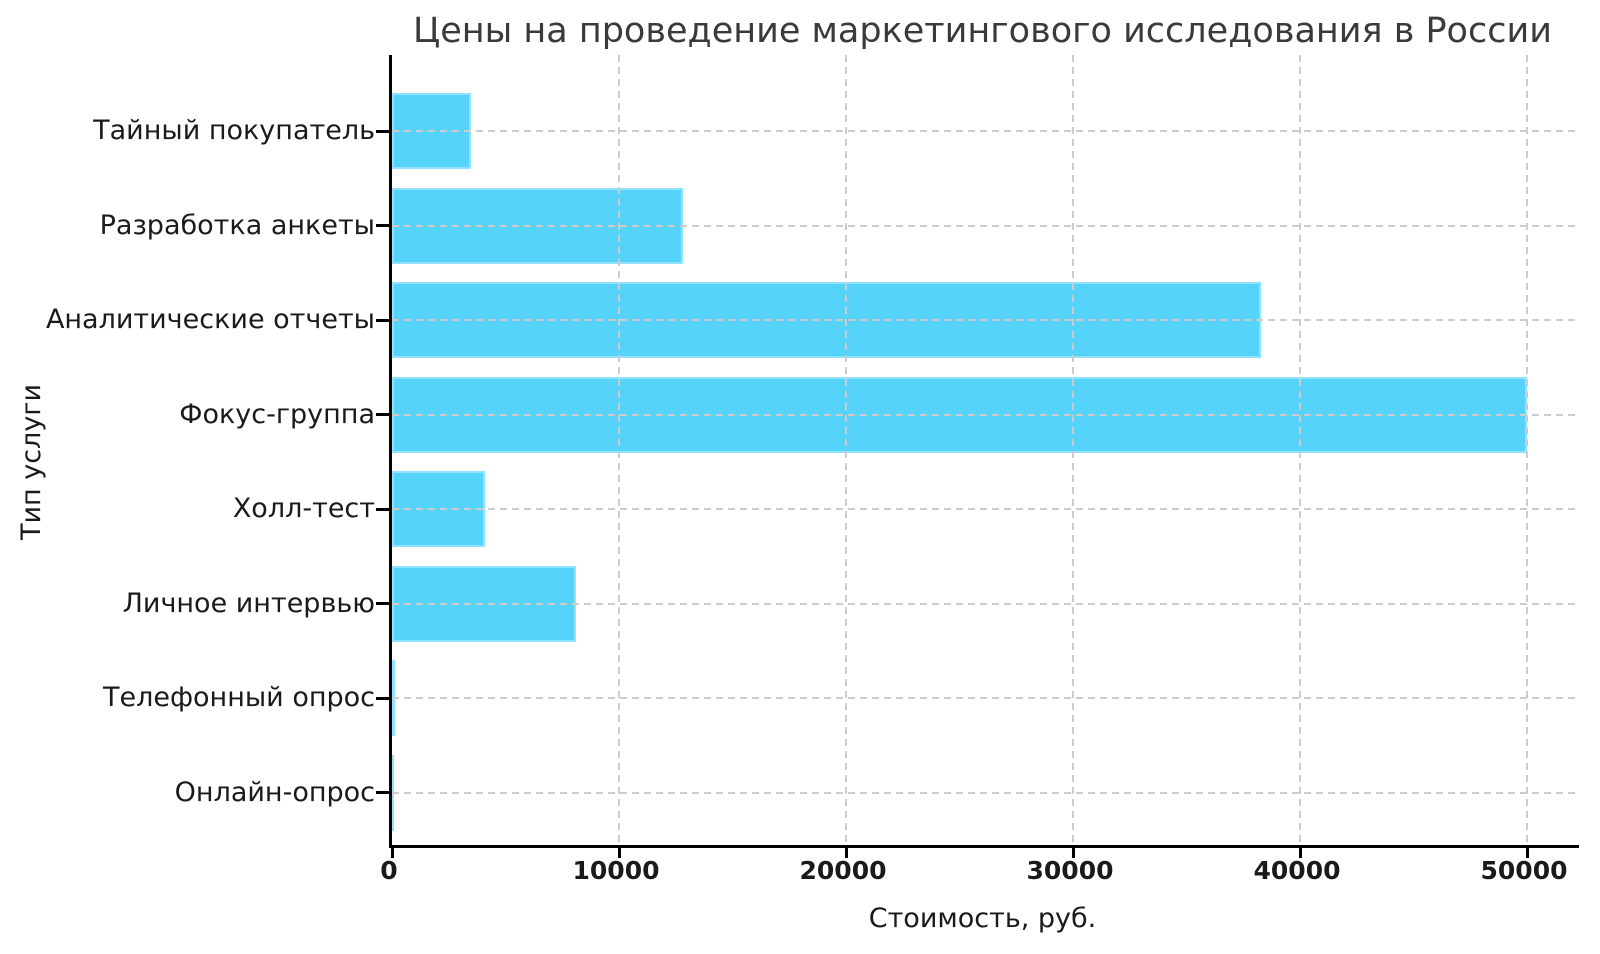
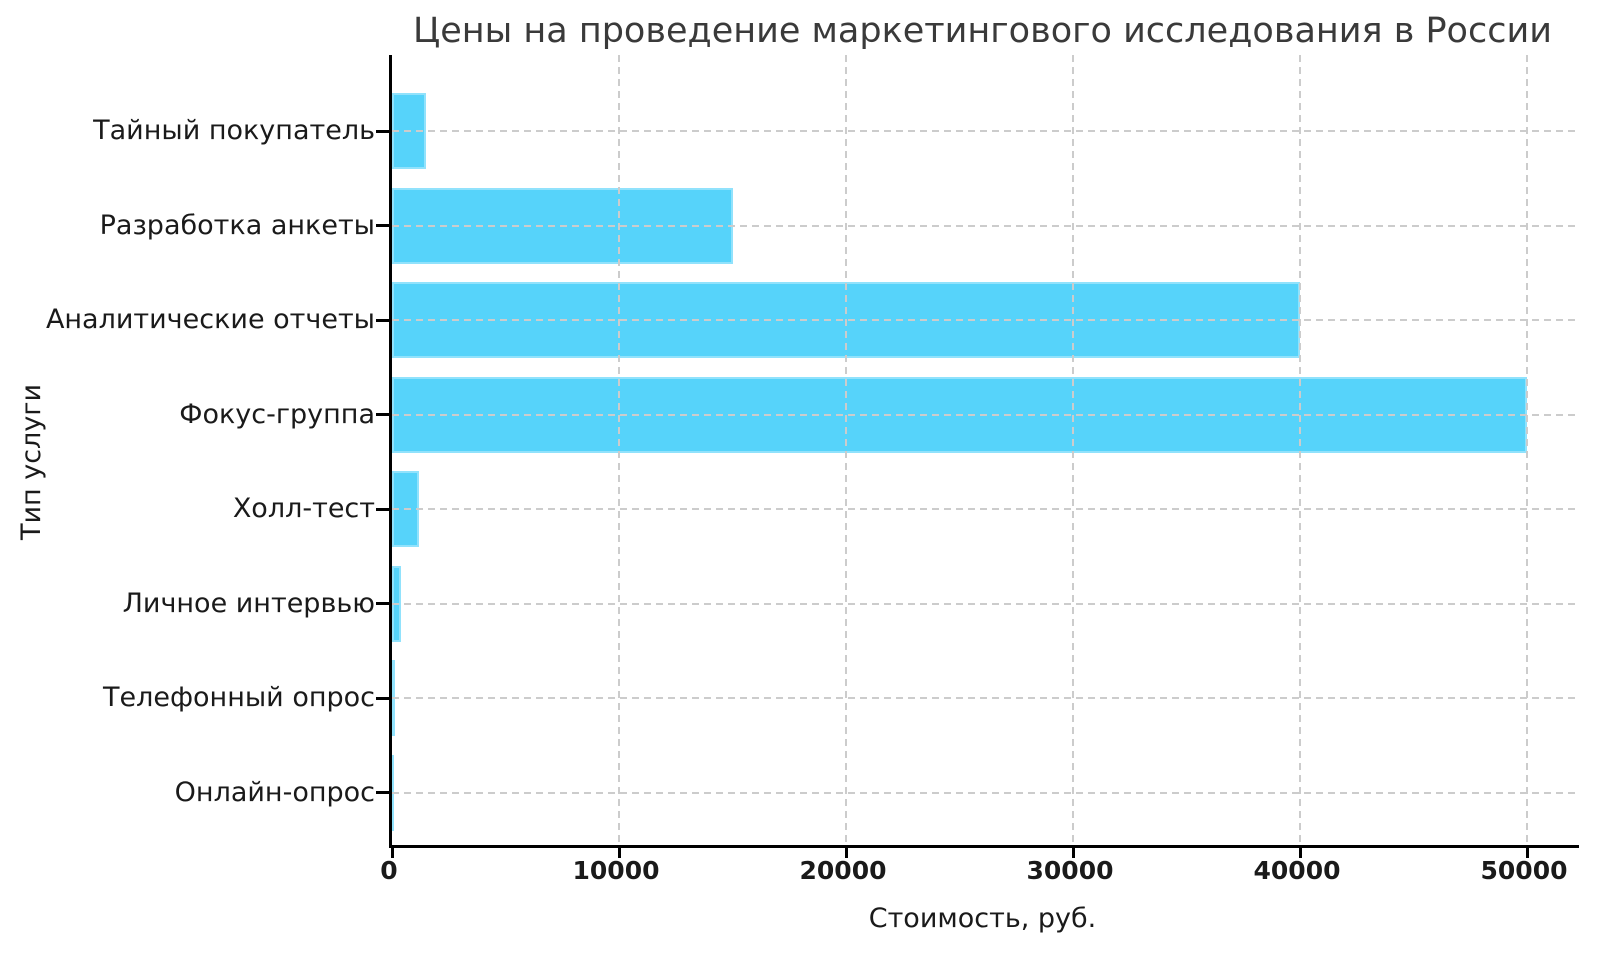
Тайный покупатель: 3500 -> 1500
Разработка анкеты: 12800 -> 15000
Аналитические отчеты: 38300 -> 40000
Холл-тест: 4100 -> 1200
Личное интервью: 8100 -> 400
